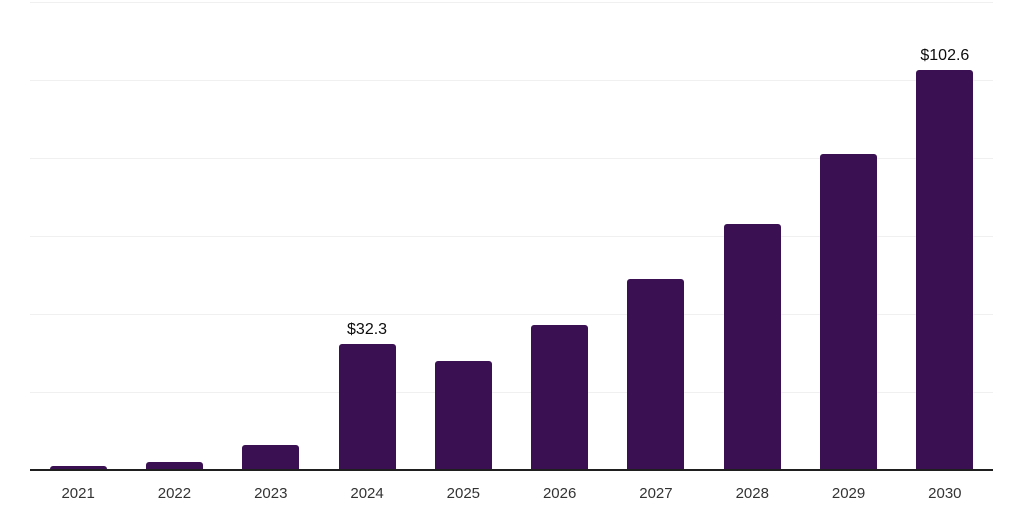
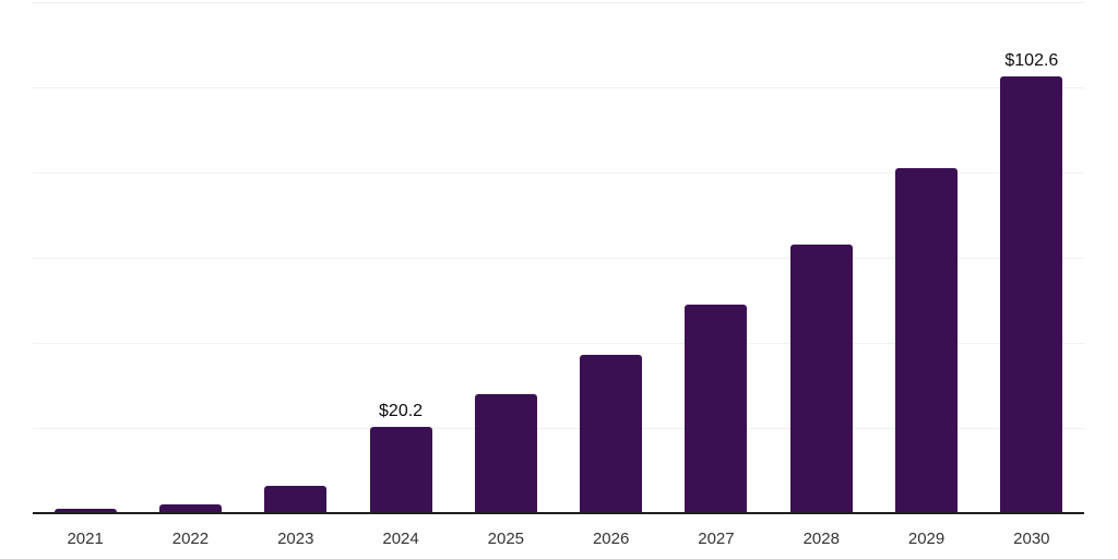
2024: $32.3 -> $20.2
